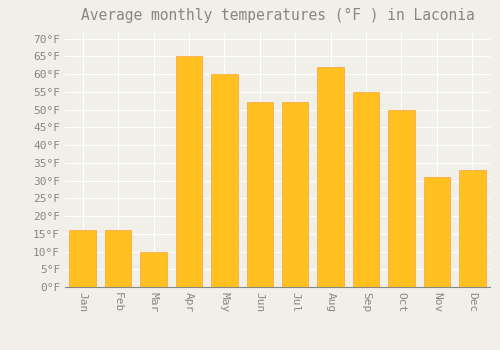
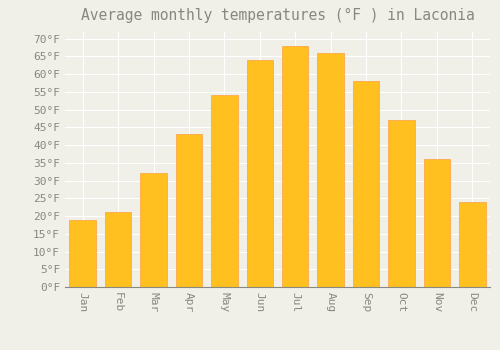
Jan: 16°F -> 19°F
Feb: 16°F -> 21°F
Mar: 10°F -> 32°F
Apr: 65°F -> 43°F
May: 60°F -> 54°F
Jun: 52°F -> 64°F
Jul: 52°F -> 68°F
Aug: 62°F -> 66°F
Sep: 55°F -> 58°F
Oct: 50°F -> 47°F
Nov: 31°F -> 36°F
Dec: 33°F -> 24°F
